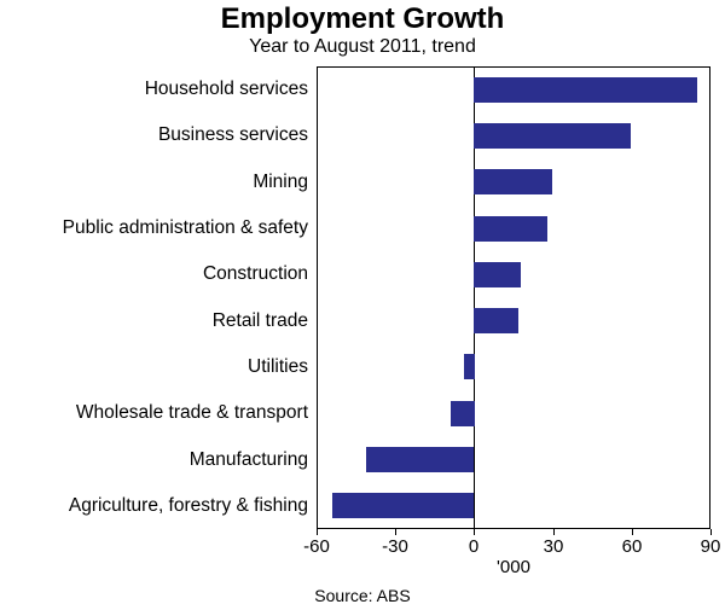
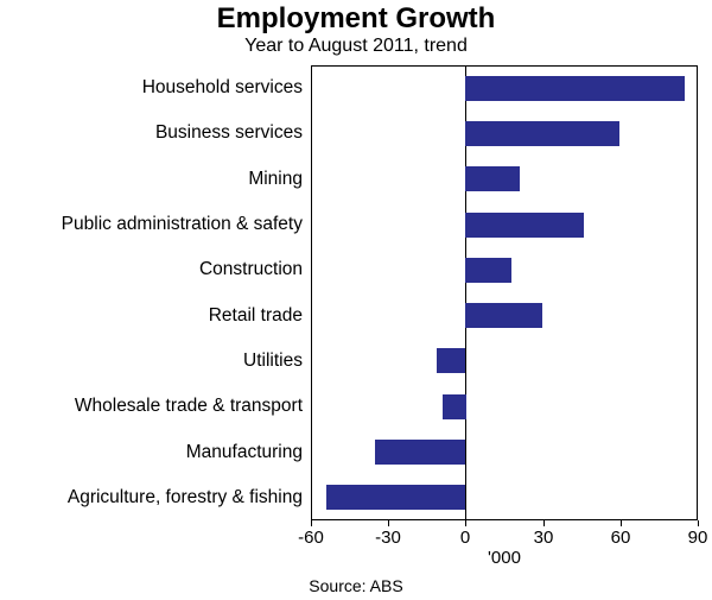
Mining: 30 -> 21
Public administration & safety: 28 -> 46
Retail trade: 17 -> 30
Utilities: -4 -> -11
Manufacturing: -41 -> -35
